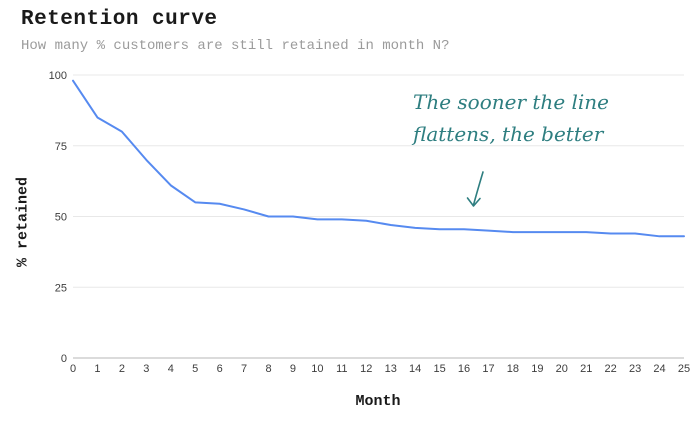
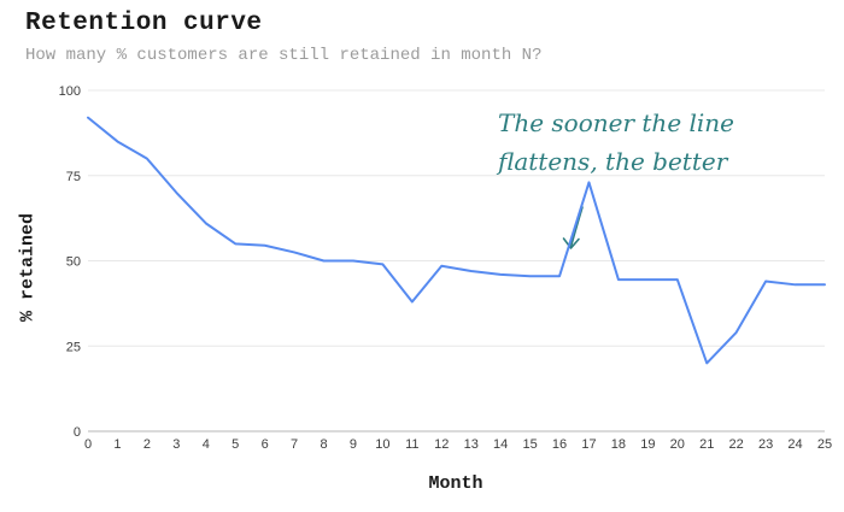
0: 98 -> 92
11: 49 -> 38
17: 45 -> 73
21: 44 -> 20
22: 44 -> 29
